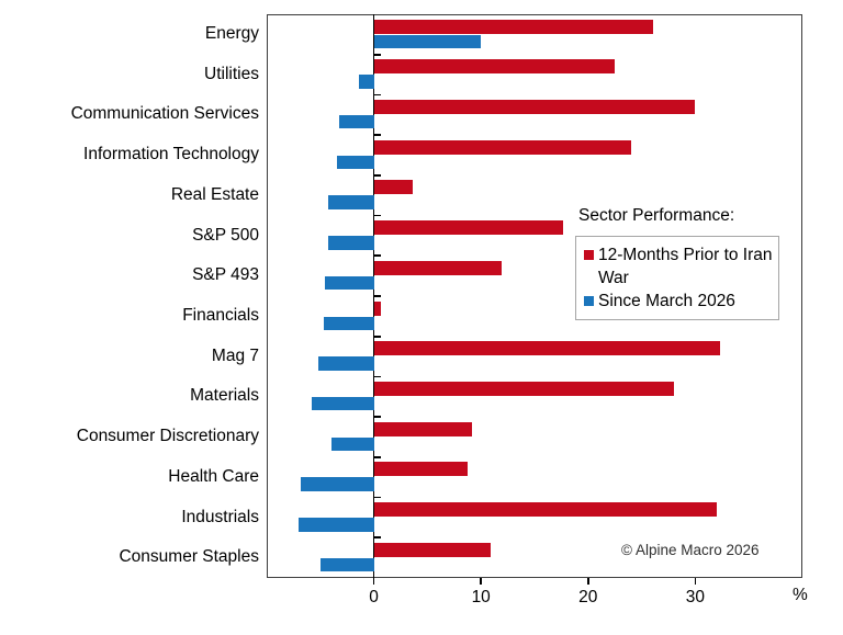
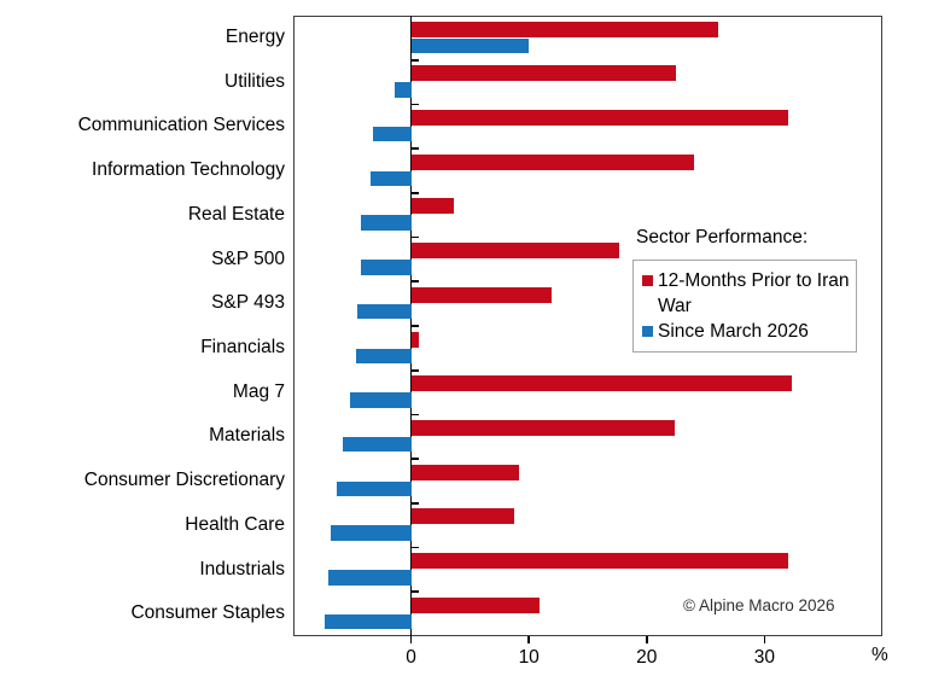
12-Months Prior to Iran War/Communication Services: 30 -> 32
12-Months Prior to Iran War/Materials: 28 -> 22
Since March 2026/Consumer Discretionary: -4 -> -6
Since March 2026/Consumer Staples: -5 -> -7
